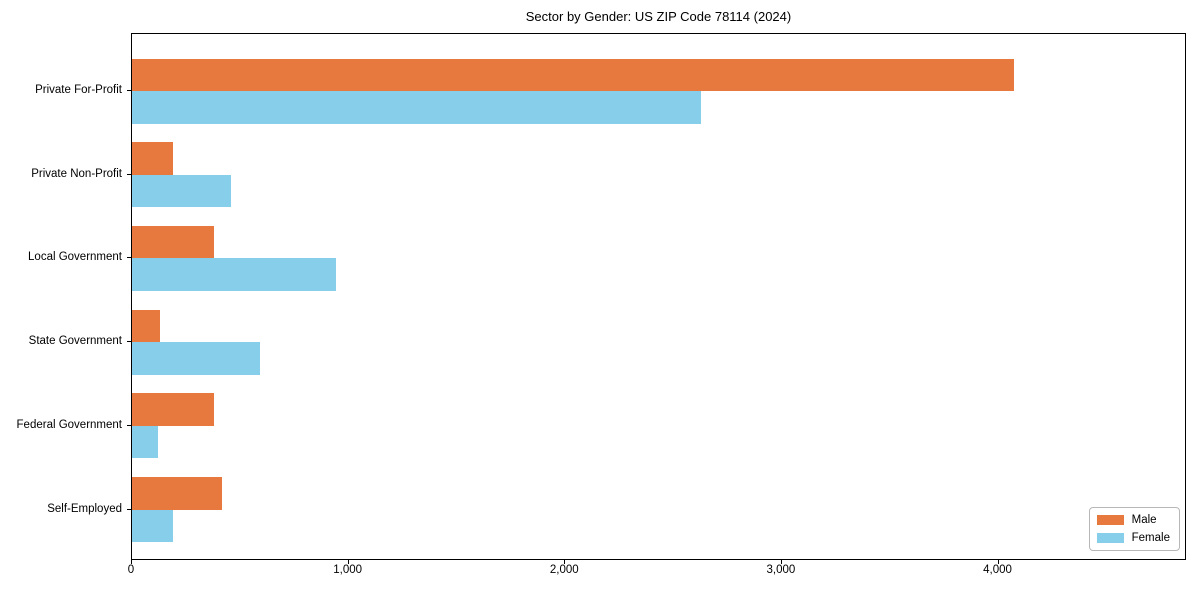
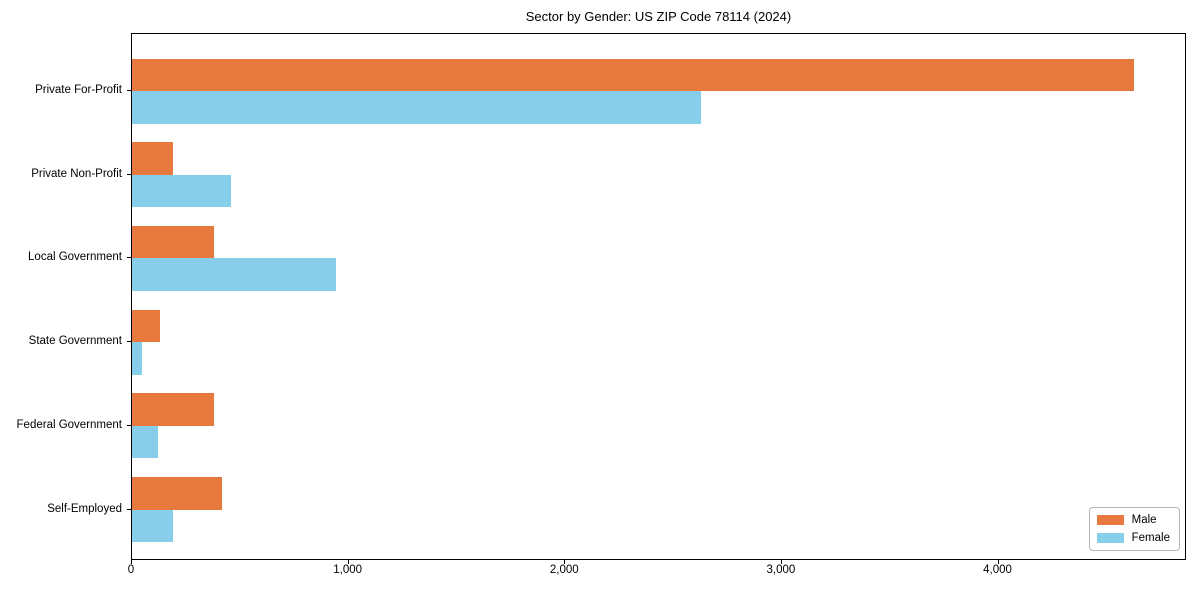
Male/Private For-Profit: 4080 -> 4640
Female/State Government: 590 -> 50
